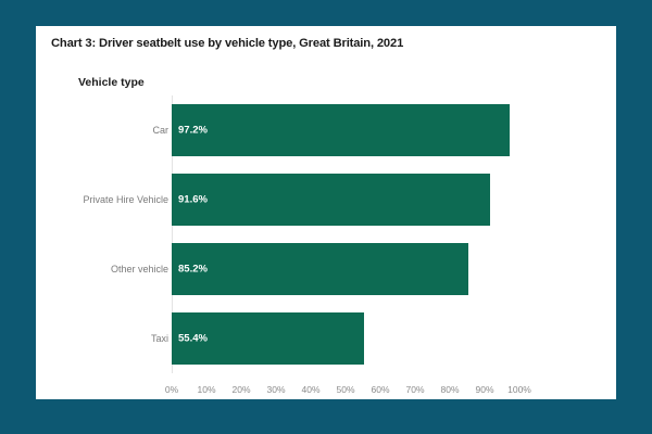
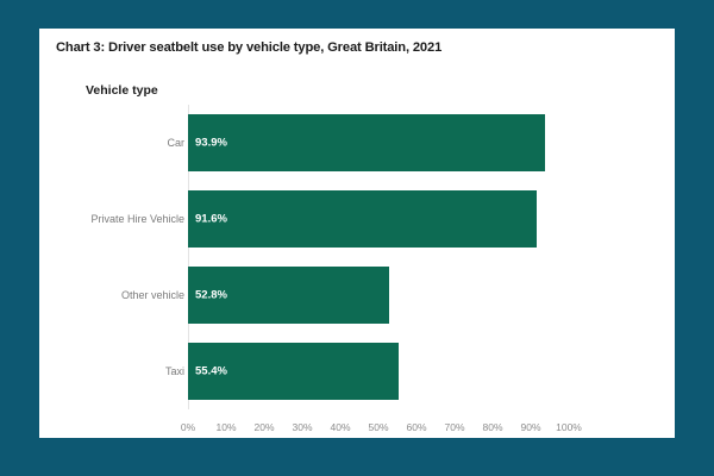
Car: 97.2% -> 93.9%
Other vehicle: 85.2% -> 52.8%
